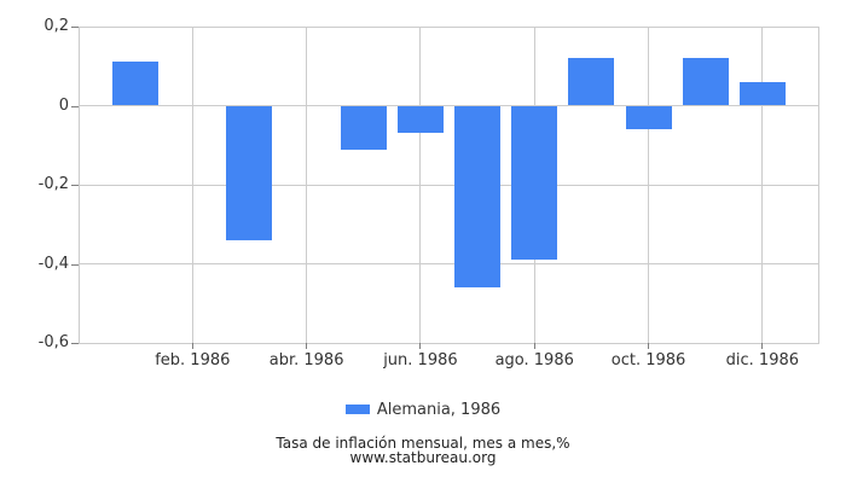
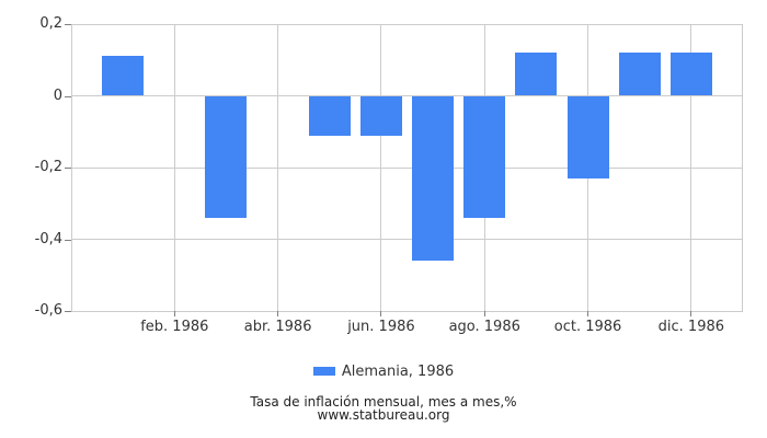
jun. 1986: -0,07 -> -0,11
ago. 1986: -0,39 -> -0,34
oct. 1986: -0,06 -> -0,23
dic. 1986: 0,06 -> 0,12
